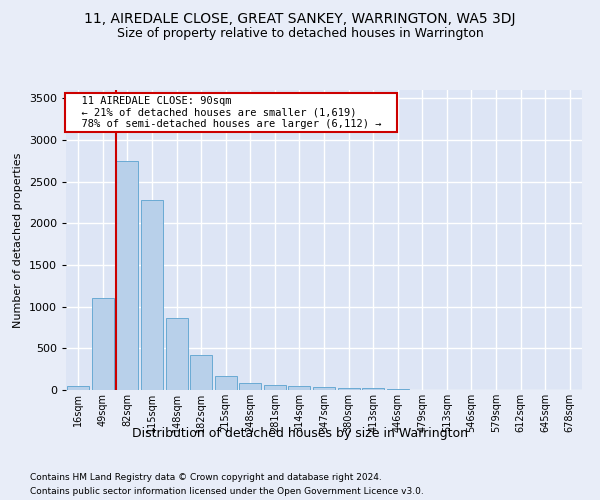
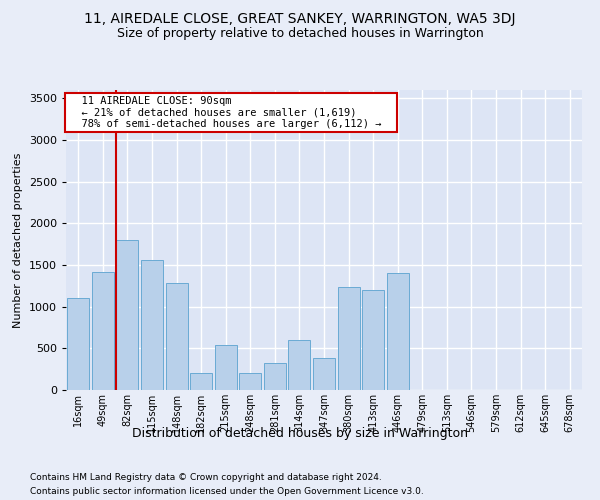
16sqm: 50 -> 1100
49sqm: 1100 -> 1420
82sqm: 2750 -> 1800
115sqm: 2280 -> 1560
148sqm: 870 -> 1280
182sqm: 420 -> 200
215sqm: 170 -> 540
248sqm: 90 -> 200
281sqm: 60 -> 320
314sqm: 50 -> 600
347sqm: 40 -> 380
380sqm: 30 -> 1240
413sqm: 20 -> 1200
446sqm: 20 -> 1400
